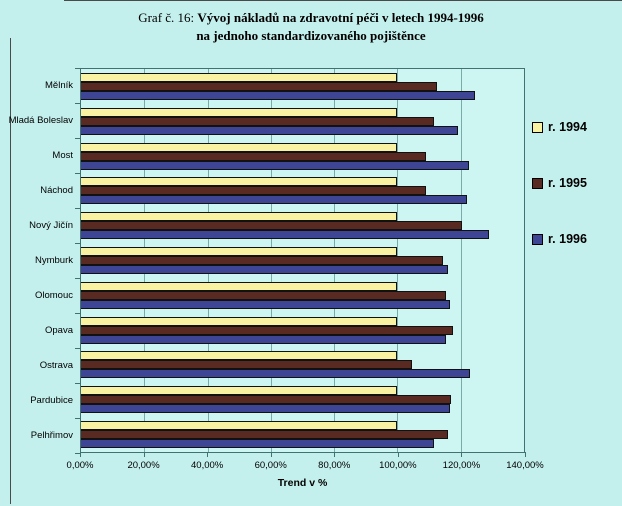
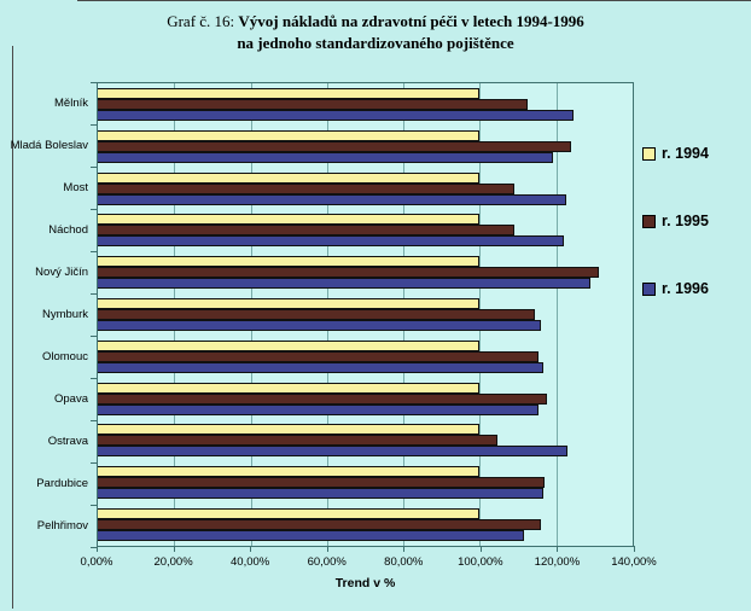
r. 1995/Mladá Boleslav: 112% -> 124%
r. 1995/Nový Jičín: 120% -> 131%
